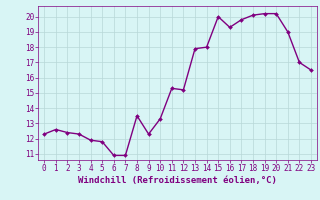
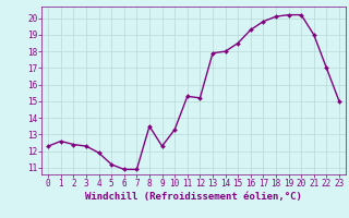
5: 11.8 -> 11.2
15: 20.0 -> 18.5
23: 16.5 -> 15.0
